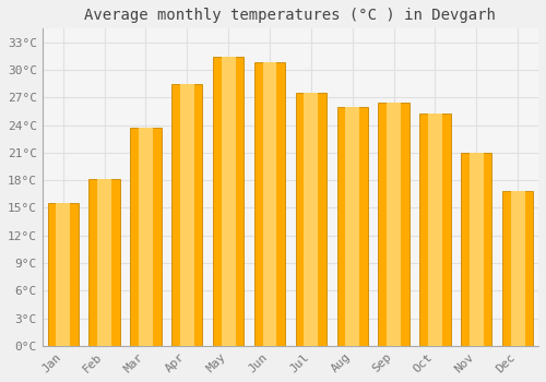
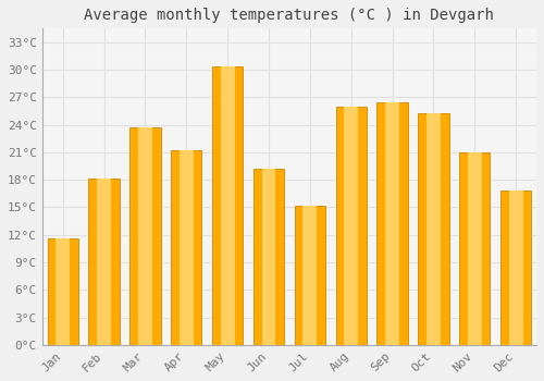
Jan: 15.5°C -> 11.6°C
Apr: 28.5°C -> 21.2°C
May: 31.5°C -> 30.4°C
Jun: 30.8°C -> 19.2°C
Jul: 27.5°C -> 15.2°C
